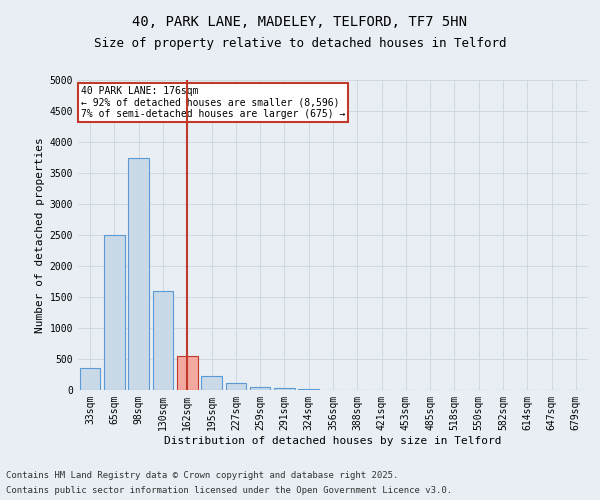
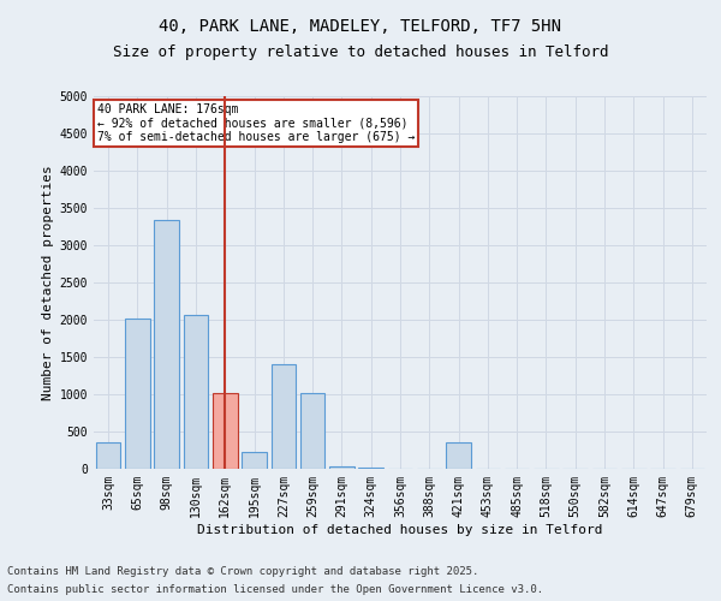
65sqm: 2500 -> 2020
98sqm: 3750 -> 3340
130sqm: 1600 -> 2060
162sqm: 550 -> 1020
227sqm: 110 -> 1400
259sqm: 60 -> 1020
421sqm: 0 -> 360
